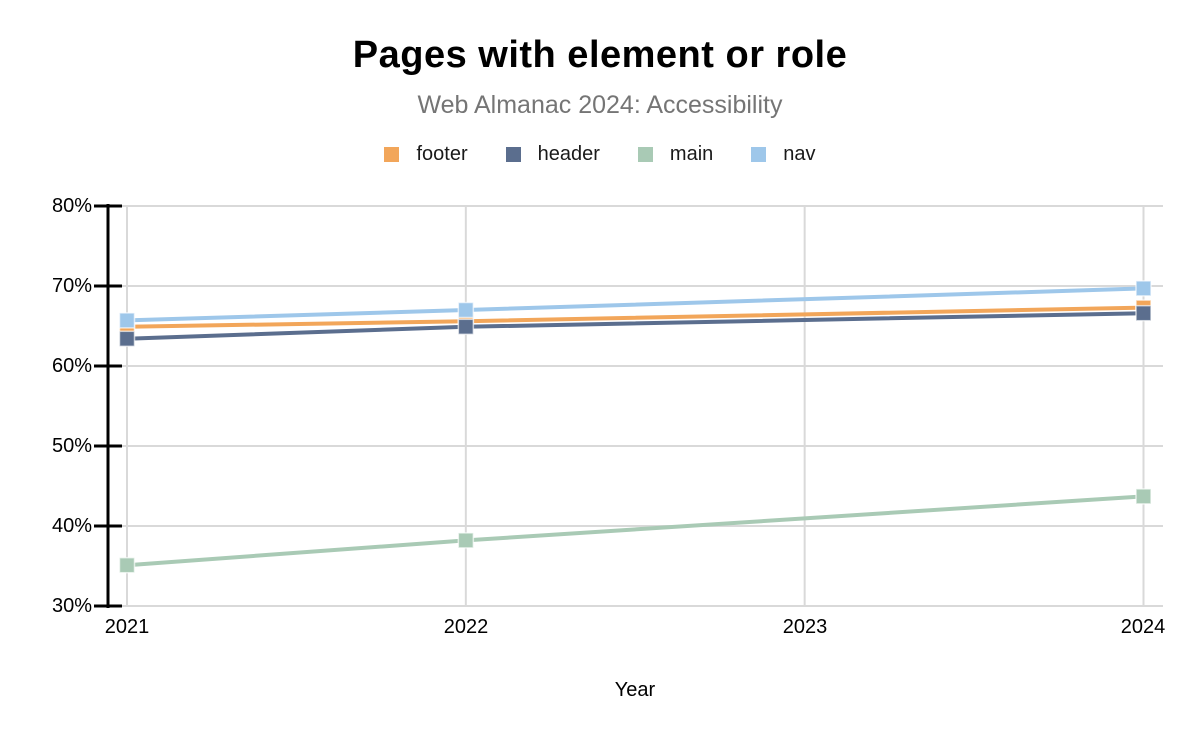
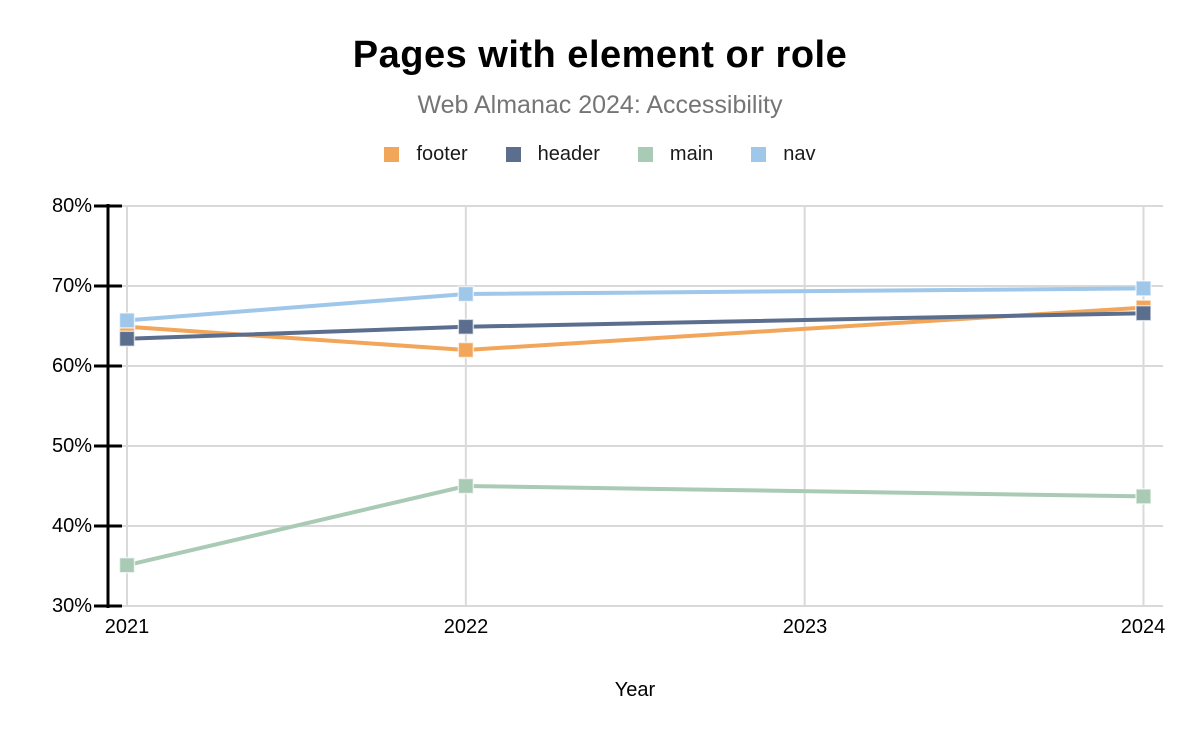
footer/2022: 66% -> 62%
main/2022: 38% -> 45%
nav/2022: 67% -> 69%
